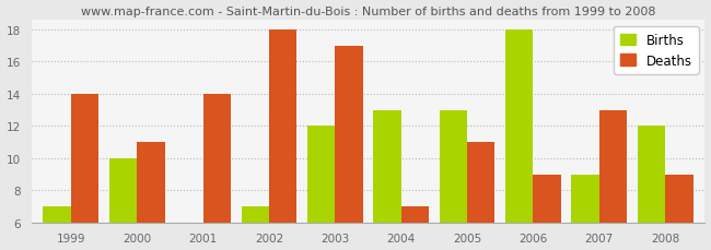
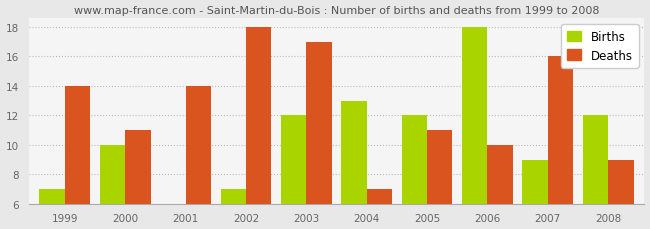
Births/2005: 13 -> 12
Deaths/2006: 9 -> 10
Deaths/2007: 13 -> 16
